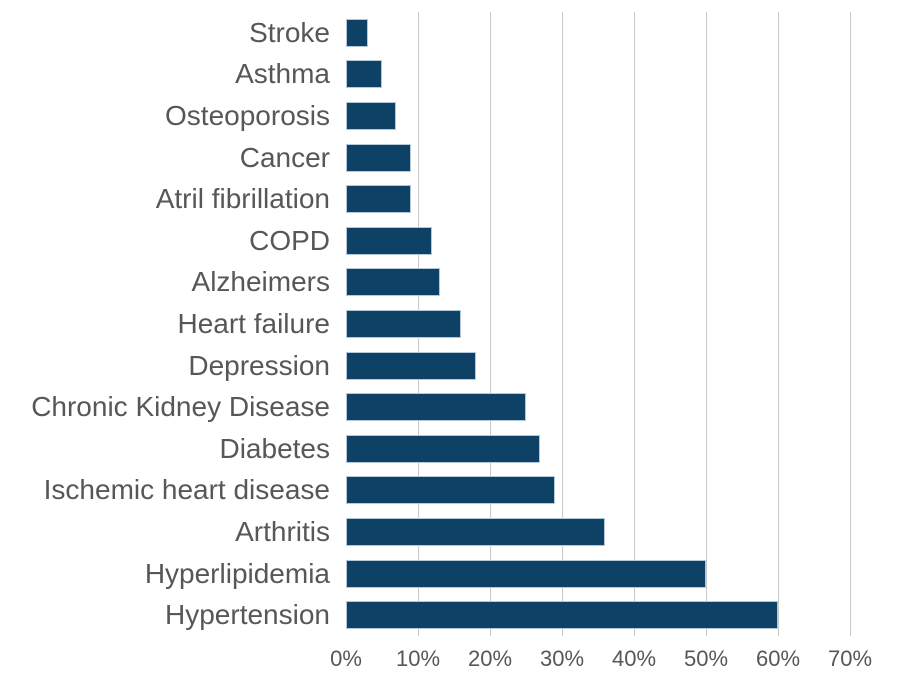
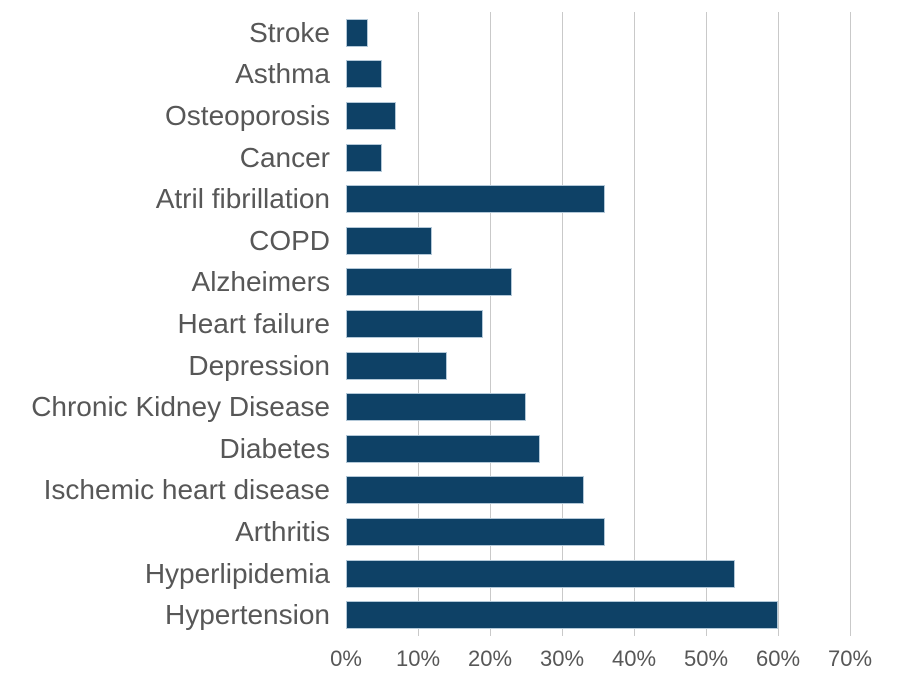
Cancer: 9% -> 5%
Atril fibrillation: 9% -> 36%
Alzheimers: 13% -> 23%
Heart failure: 16% -> 19%
Depression: 18% -> 14%
Ischemic heart disease: 29% -> 33%
Hyperlipidemia: 50% -> 54%
